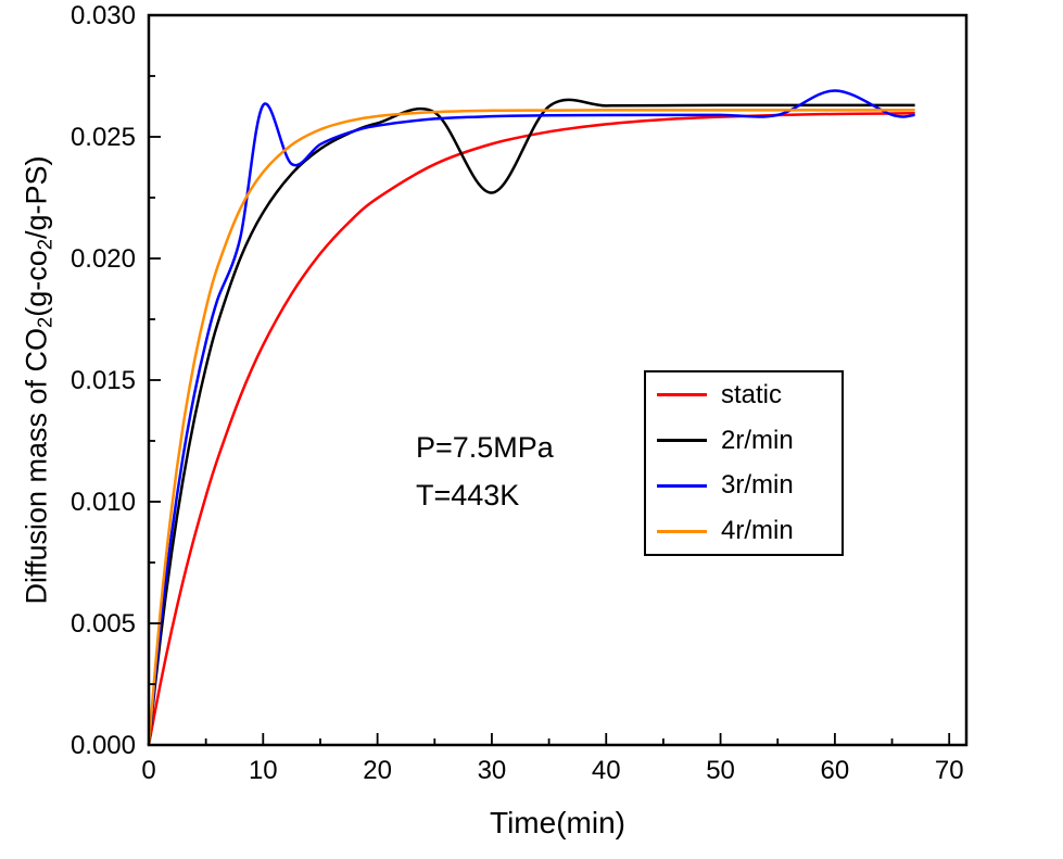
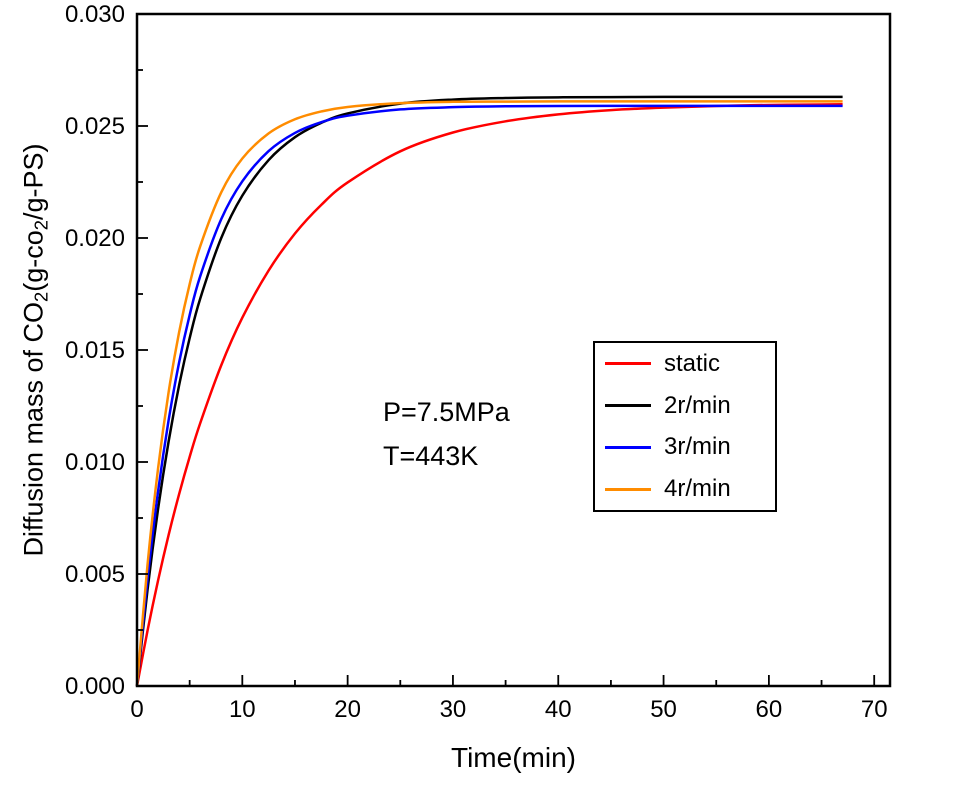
3r/min/10: 0.0263 -> 0.0225
2r/min/30: 0.0227 -> 0.0262
3r/min/60: 0.0269 -> 0.0259
